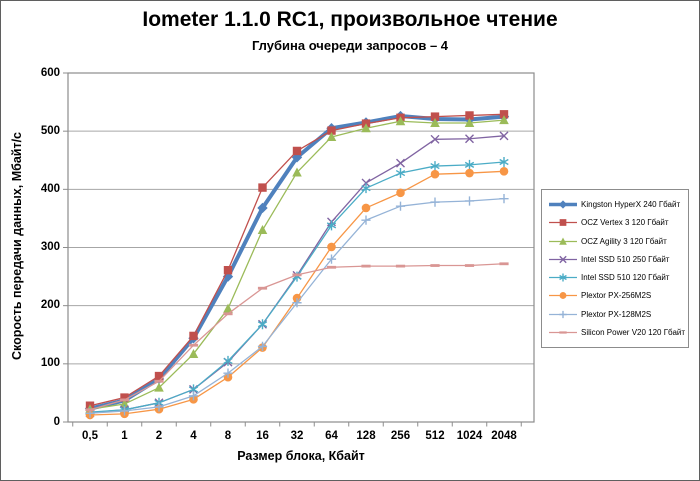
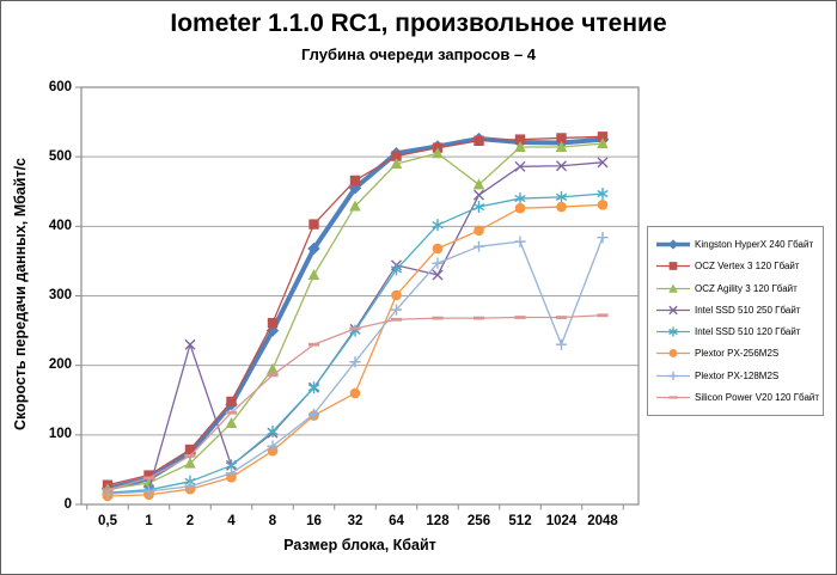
Intel SSD 510 250 Гбайт/2: 30 -> 230
Plextor PX-256M2S/32: 210 -> 160
Intel SSD 510 250 Гбайт/128: 410 -> 330
OCZ Agility 3 120 Гбайт/256: 520 -> 460
Plextor PX-128M2S/1024: 380 -> 230
